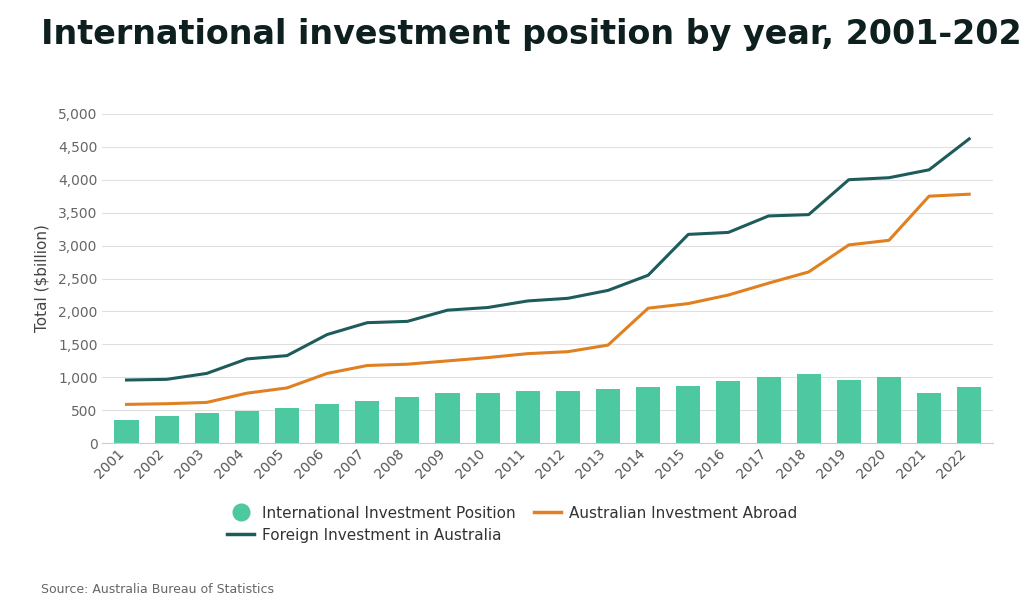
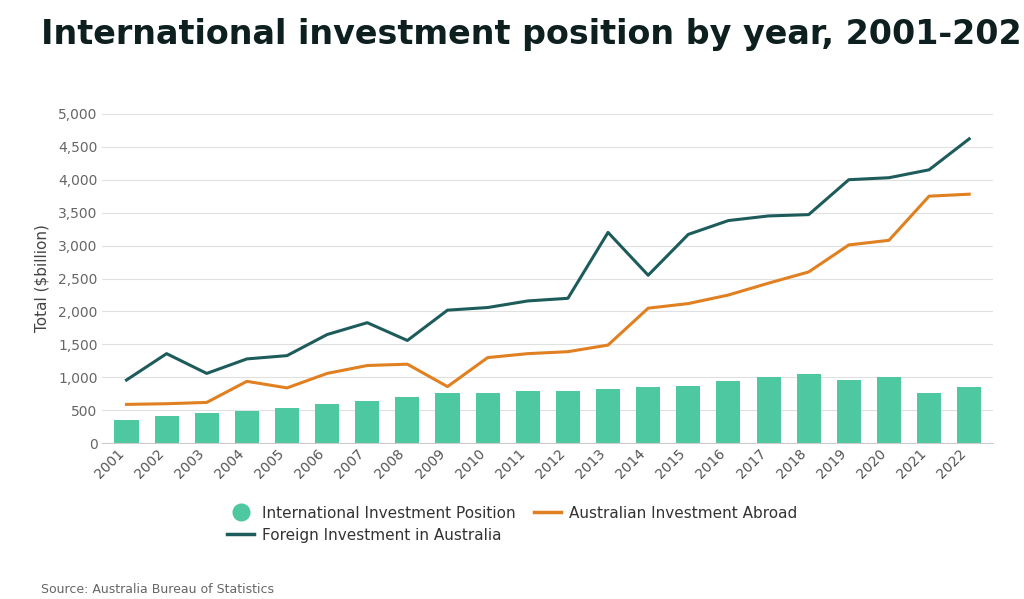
Foreign Investment in Australia/2002: 970 -> 1,360
Australian Investment Abroad/2004: 760 -> 940
Foreign Investment in Australia/2008: 1,850 -> 1,560
Australian Investment Abroad/2009: 1,250 -> 860
Foreign Investment in Australia/2013: 2,320 -> 3,200
Foreign Investment in Australia/2016: 3,200 -> 3,380
